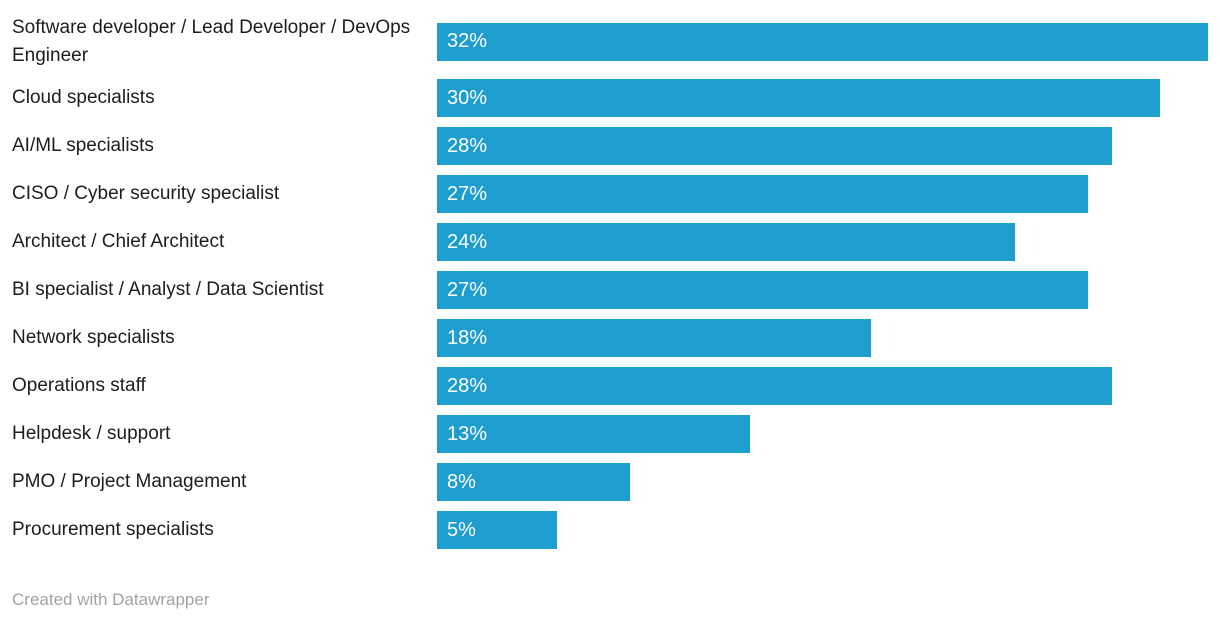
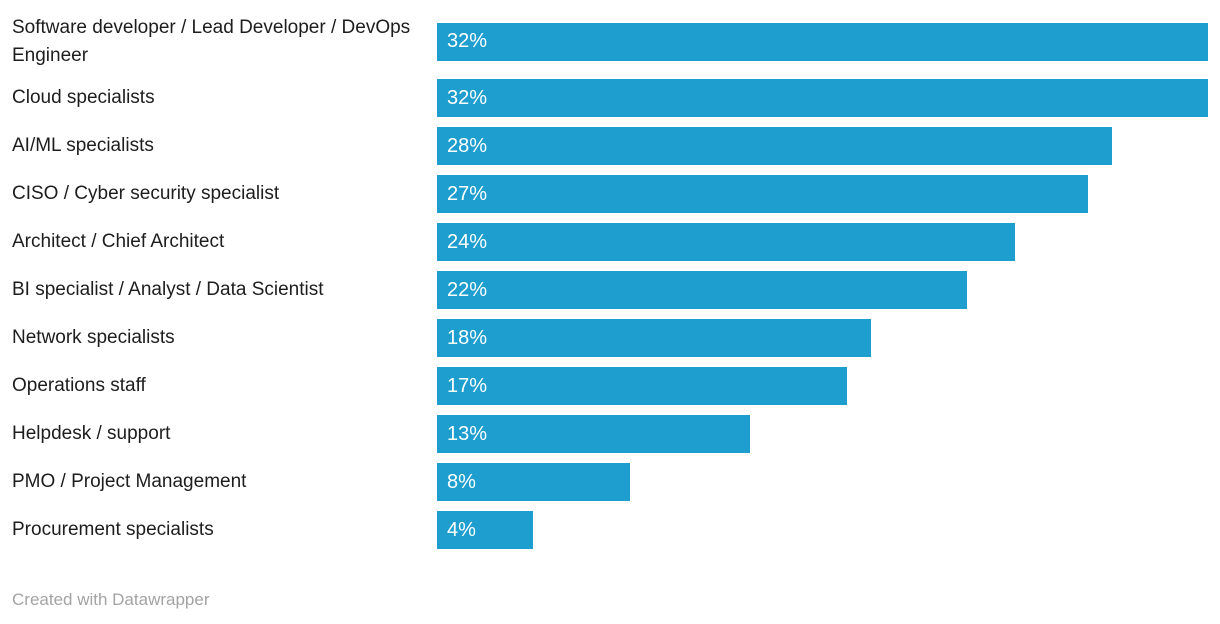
Cloud specialists: 30% -> 32%
BI specialist / Analyst / Data Scientist: 27% -> 22%
Operations staff: 28% -> 17%
Procurement specialists: 5% -> 4%
